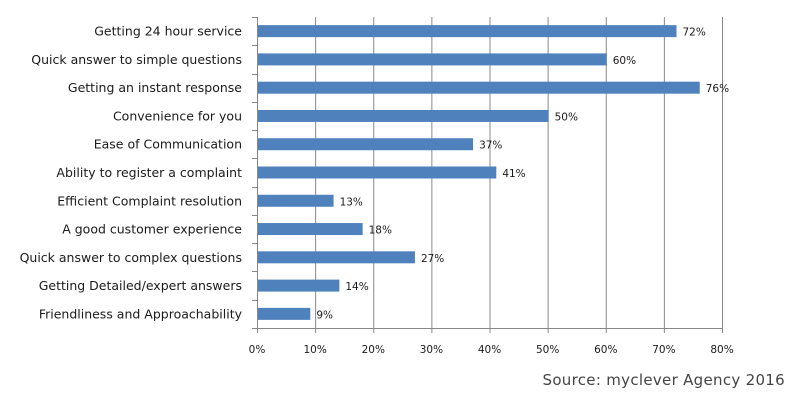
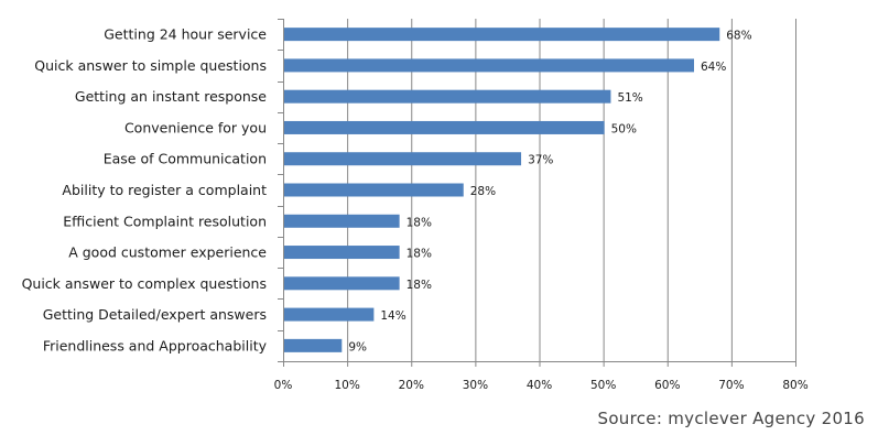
Getting 24 hour service: 72% -> 68%
Quick answer to simple questions: 60% -> 64%
Getting an instant response: 76% -> 51%
Ability to register a complaint: 41% -> 28%
Efficient Complaint resolution: 13% -> 18%
Quick answer to complex questions: 27% -> 18%
